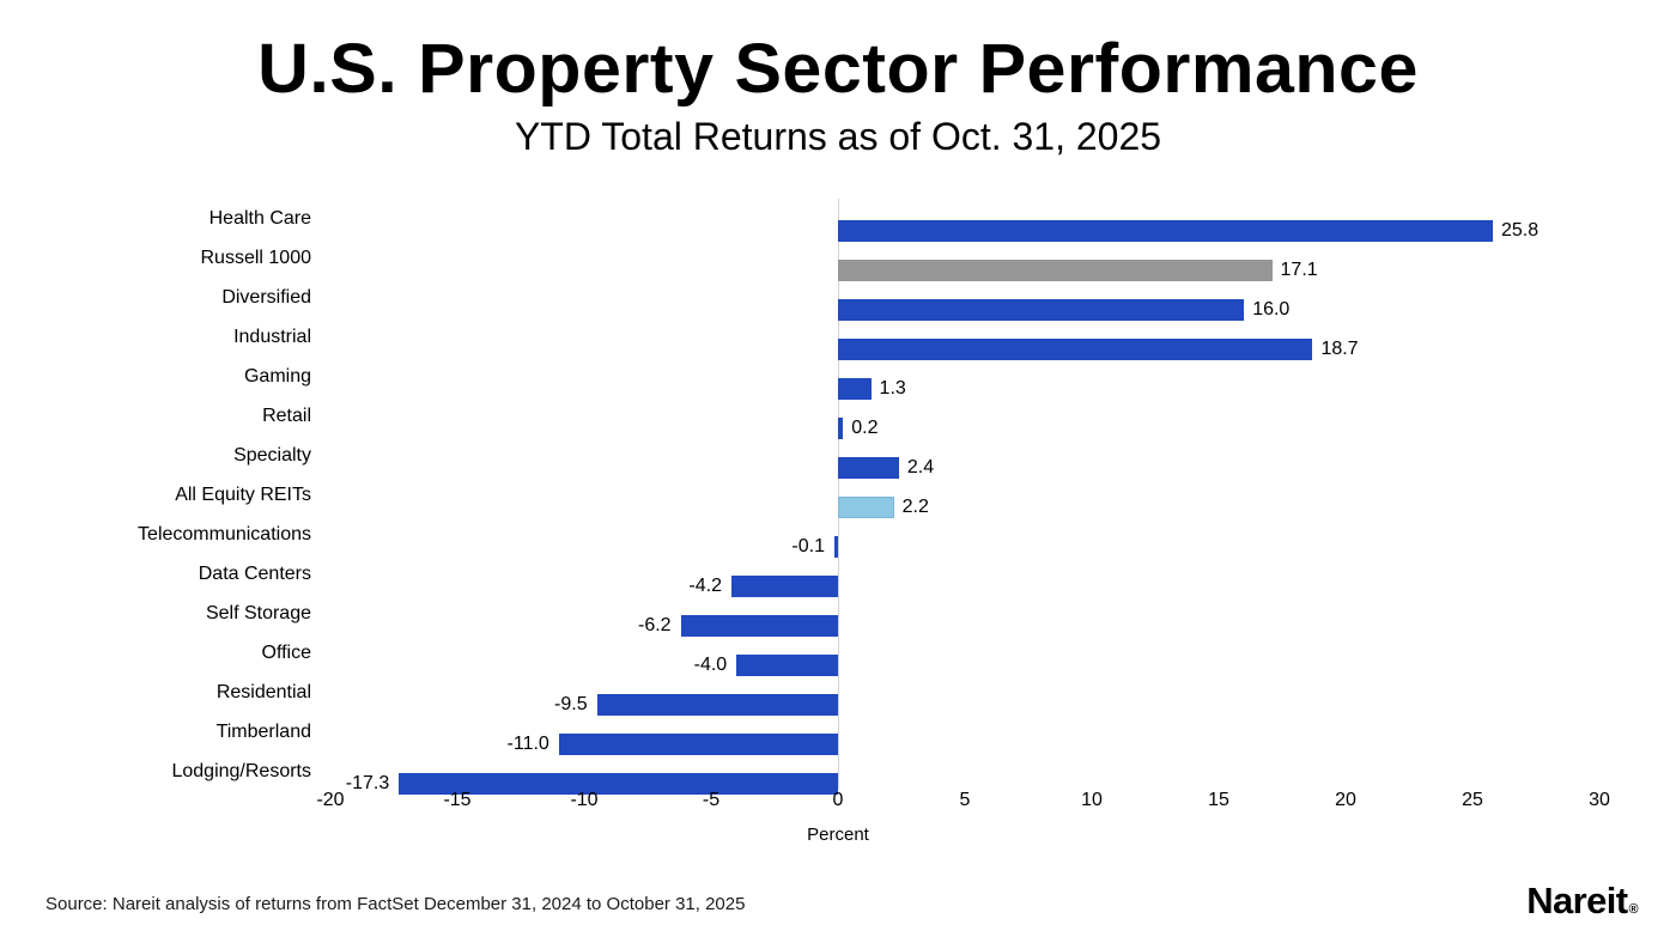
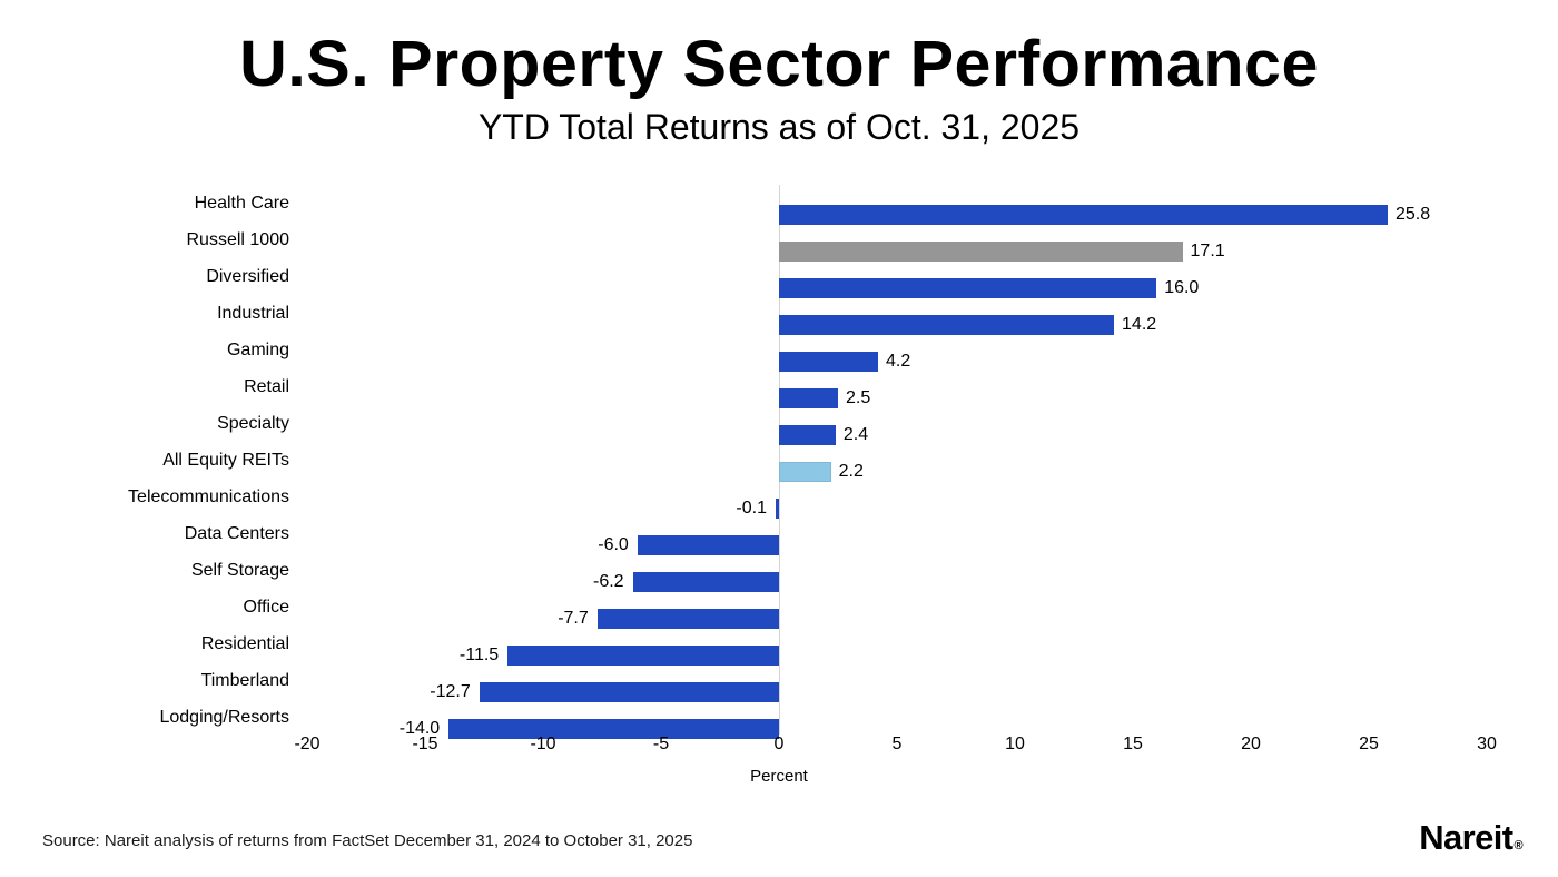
Industrial: 18.7 -> 14.2
Gaming: 1.3 -> 4.2
Retail: 0.2 -> 2.5
Data Centers: -4.2 -> -6.0
Office: -4.0 -> -7.7
Residential: -9.5 -> -11.5
Timberland: -11.0 -> -12.7
Lodging/Resorts: -17.3 -> -14.0
